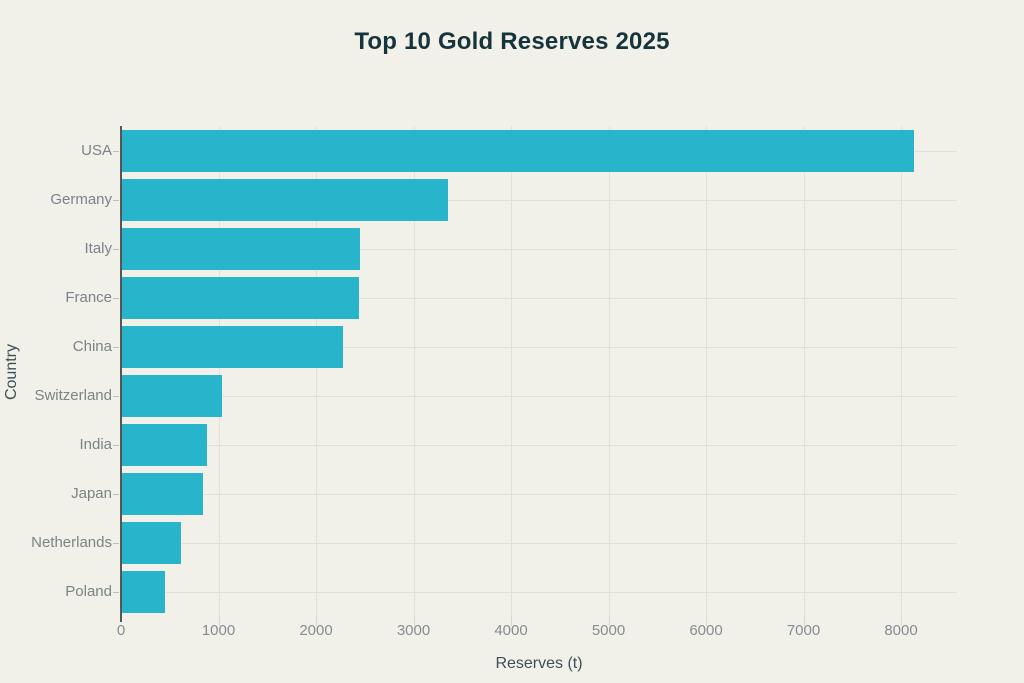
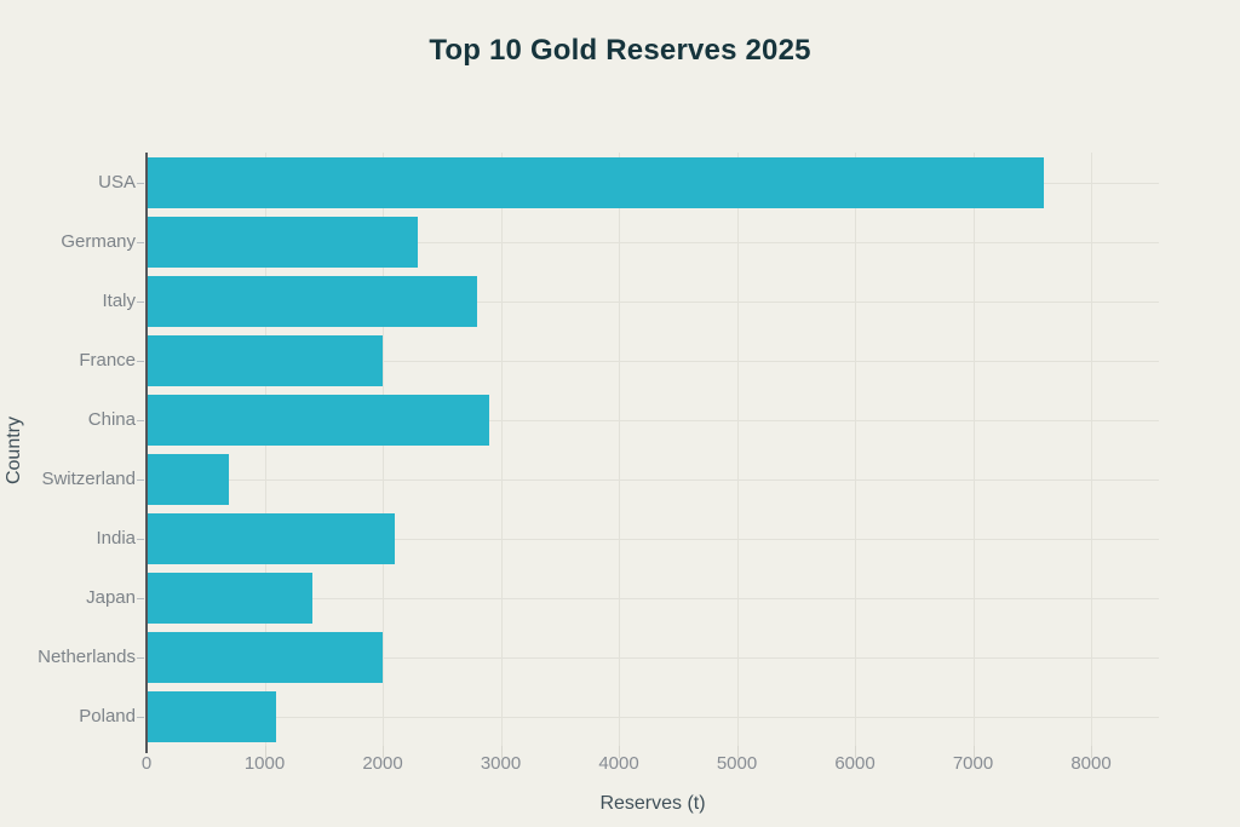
USA: 8100 -> 7600
Germany: 3400 -> 2300
Italy: 2500 -> 2800
France: 2400 -> 2000
China: 2300 -> 2900
Switzerland: 1000 -> 700
India: 900 -> 2100
Japan: 800 -> 1400
Netherlands: 600 -> 2000
Poland: 400 -> 1100
